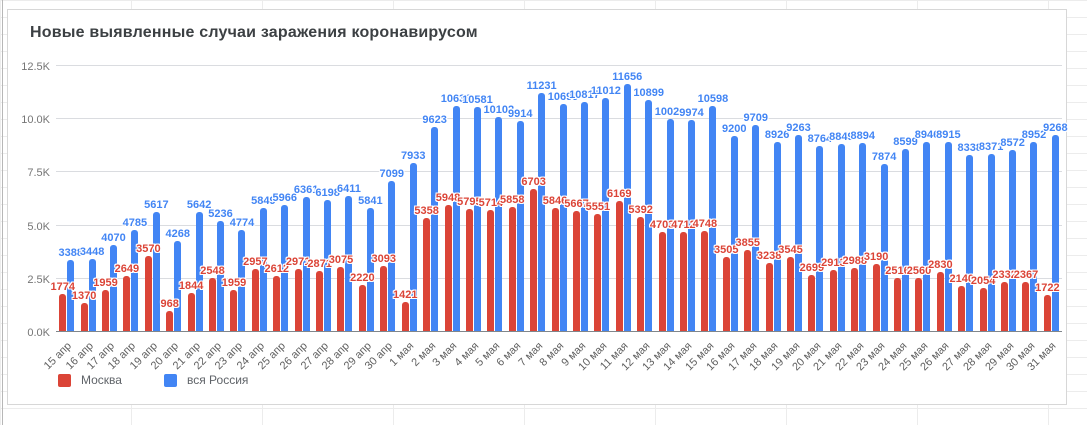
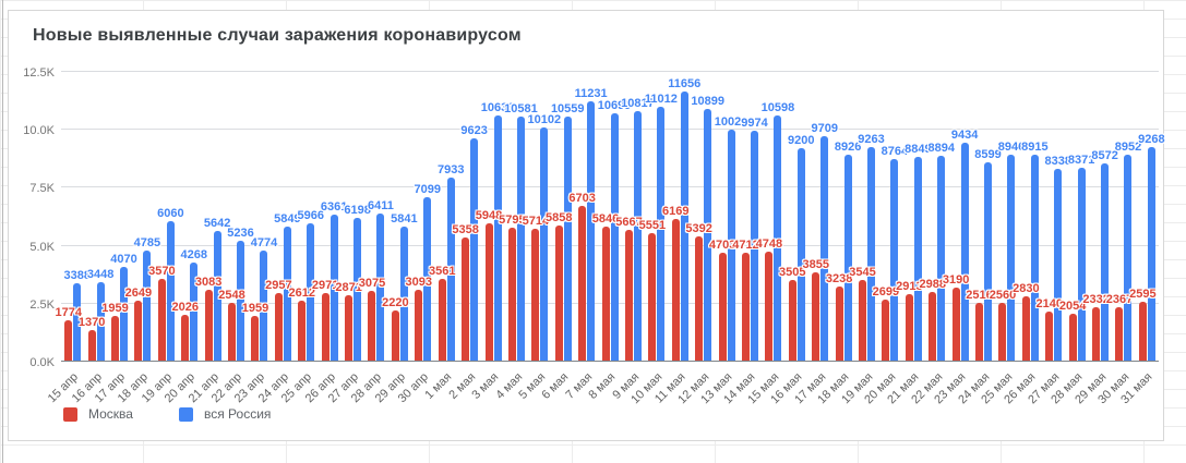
вся Россия/19 апр: 5617 -> 6060
Москва/20 апр: 968 -> 2026
Москва/21 апр: 1844 -> 3083
Москва/1 мая: 1421 -> 3561
вся Россия/6 мая: 9914 -> 10559
вся Россия/23 мая: 7874 -> 9434
Москва/31 мая: 1722 -> 2595
